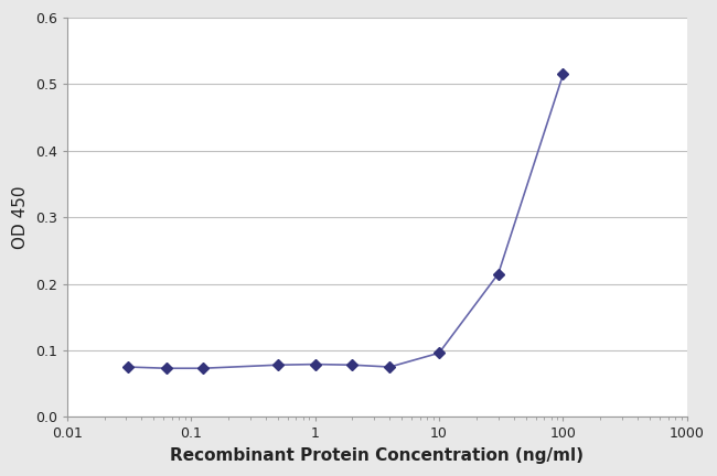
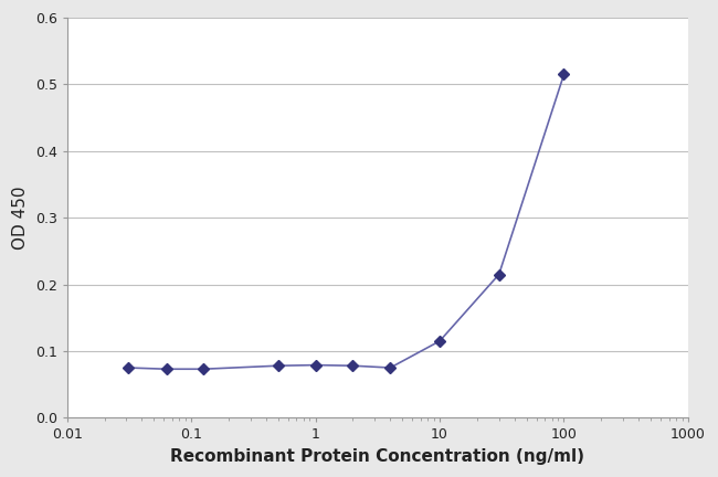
10: 0.096 -> 0.115
